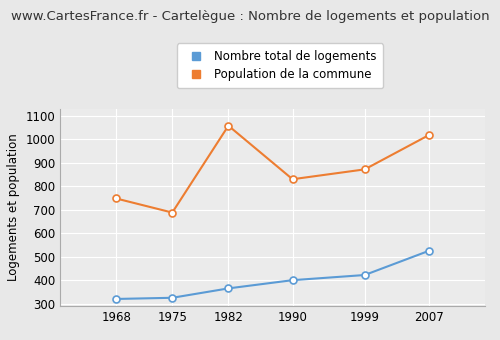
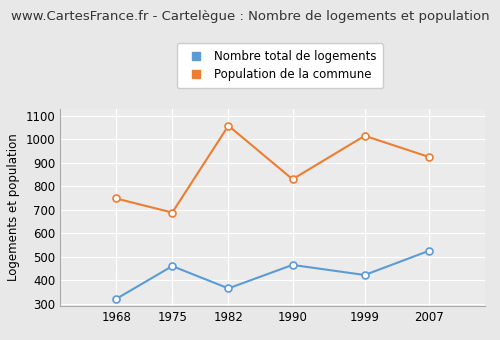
Nombre total de logements/1975: 325 -> 460
Nombre total de logements/1990: 400 -> 465
Population de la commune/1999: 872 -> 1015
Population de la commune/2007: 1018 -> 925
